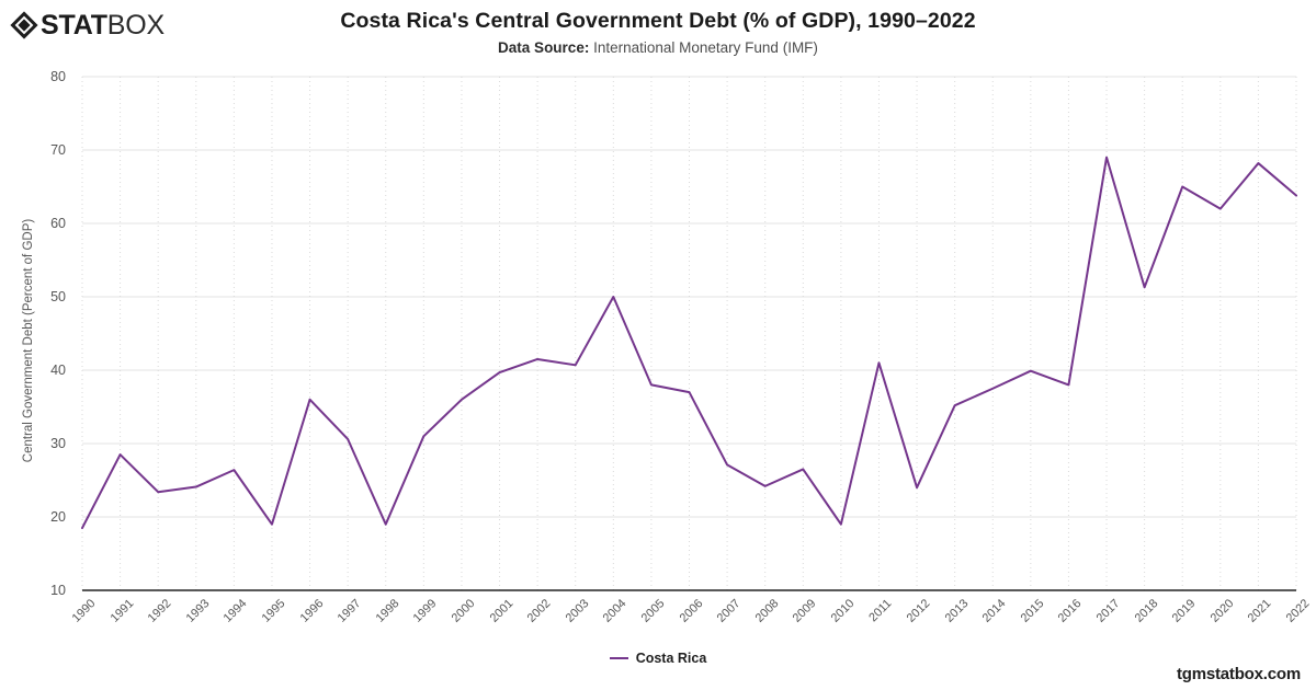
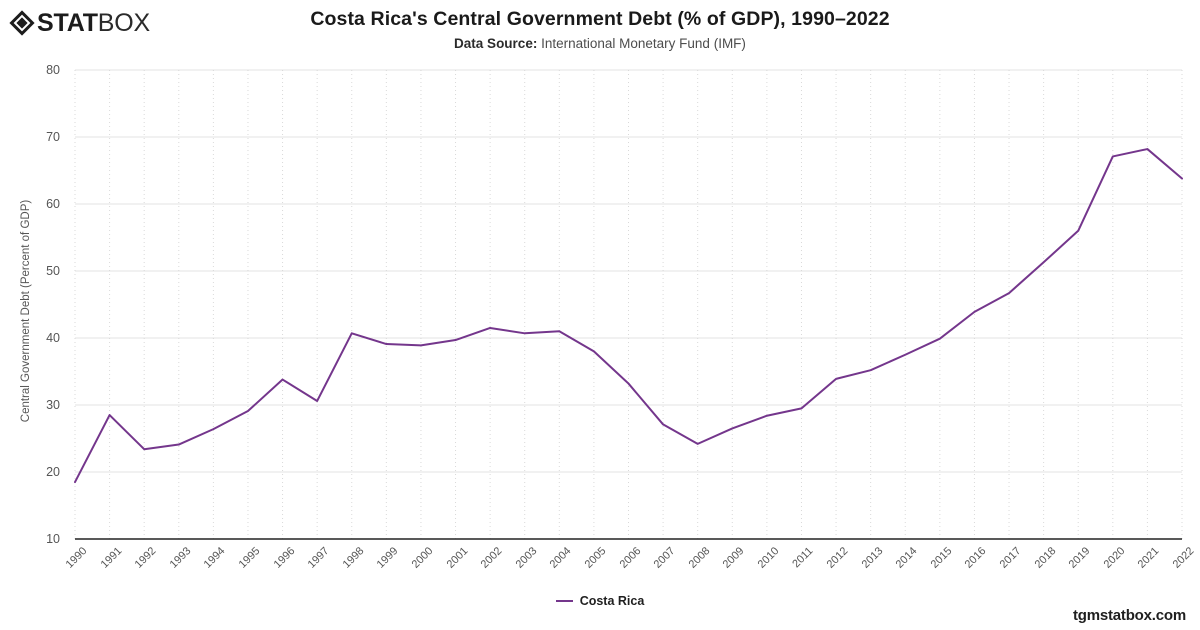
1995: 19 -> 29
1996: 36 -> 34
1998: 19 -> 41
1999: 31 -> 39
2000: 36 -> 39
2004: 50 -> 41
2006: 37 -> 33
2010: 19 -> 28
2011: 41 -> 30
2012: 24 -> 34
2016: 38 -> 44
2017: 69 -> 47
2019: 65 -> 56
2020: 62 -> 67
